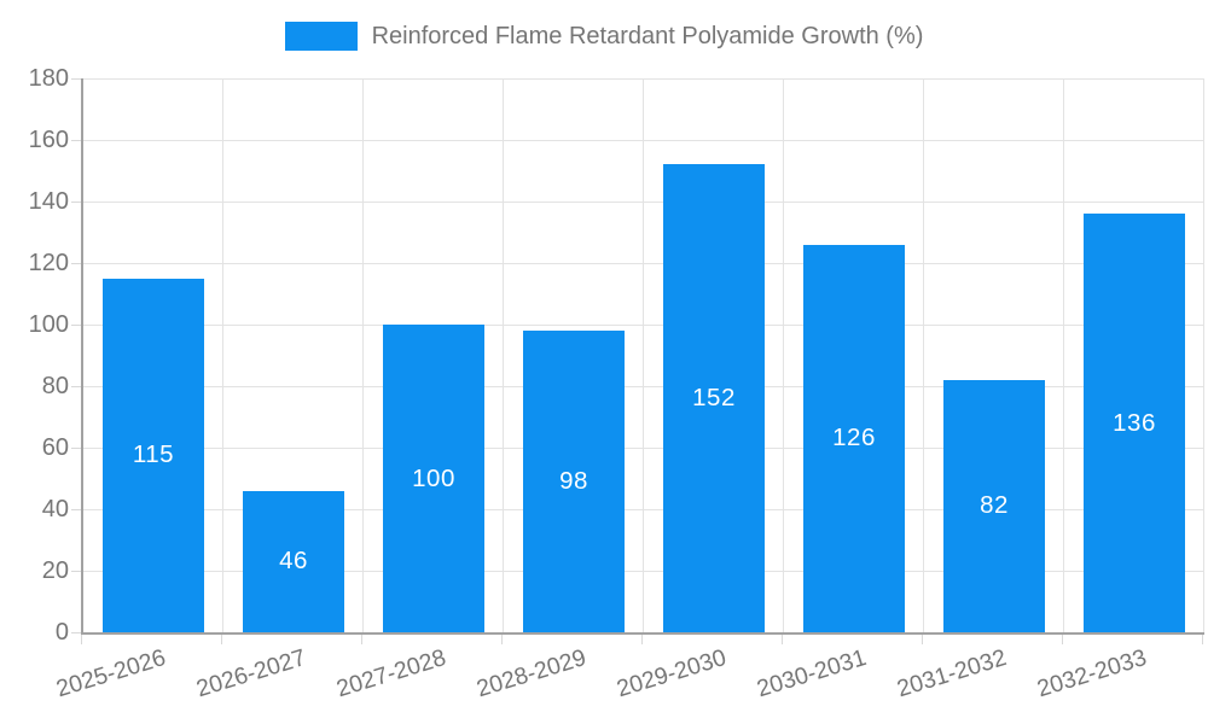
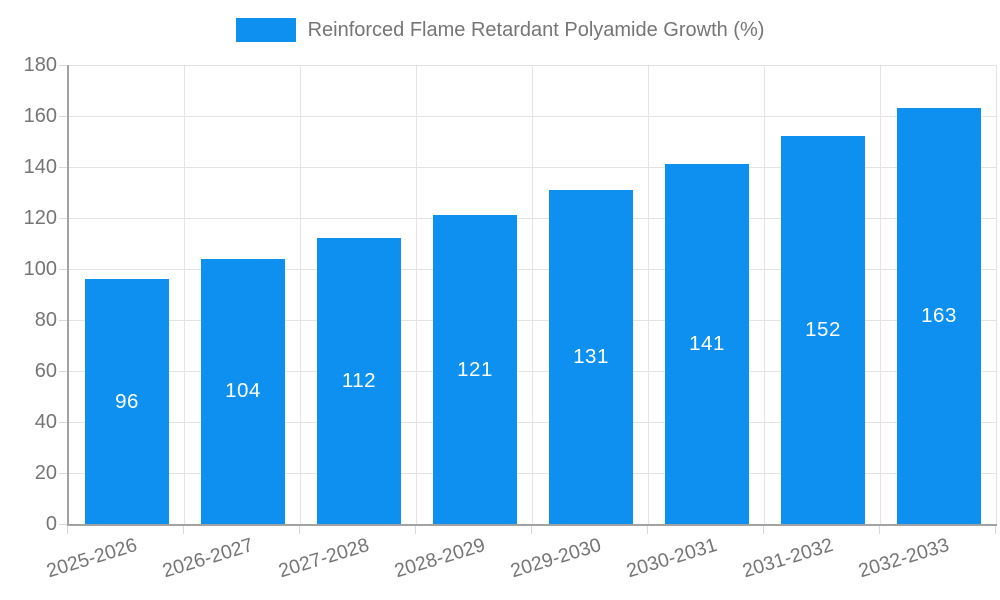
2025-2026: 115 -> 96
2026-2027: 46 -> 104
2027-2028: 100 -> 112
2028-2029: 98 -> 121
2029-2030: 152 -> 131
2030-2031: 126 -> 141
2031-2032: 82 -> 152
2032-2033: 136 -> 163
